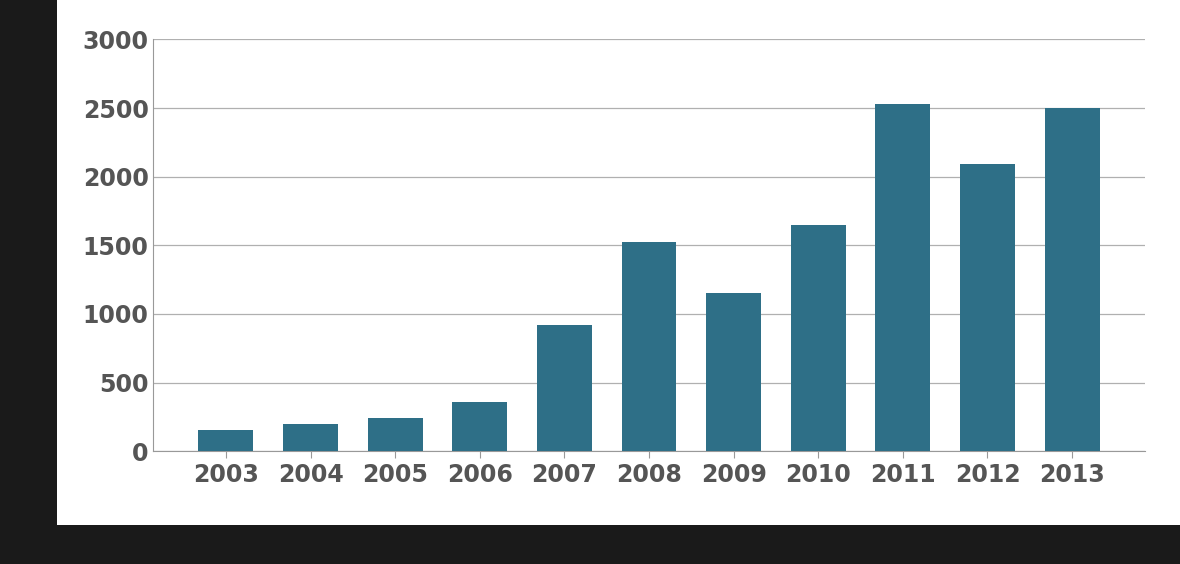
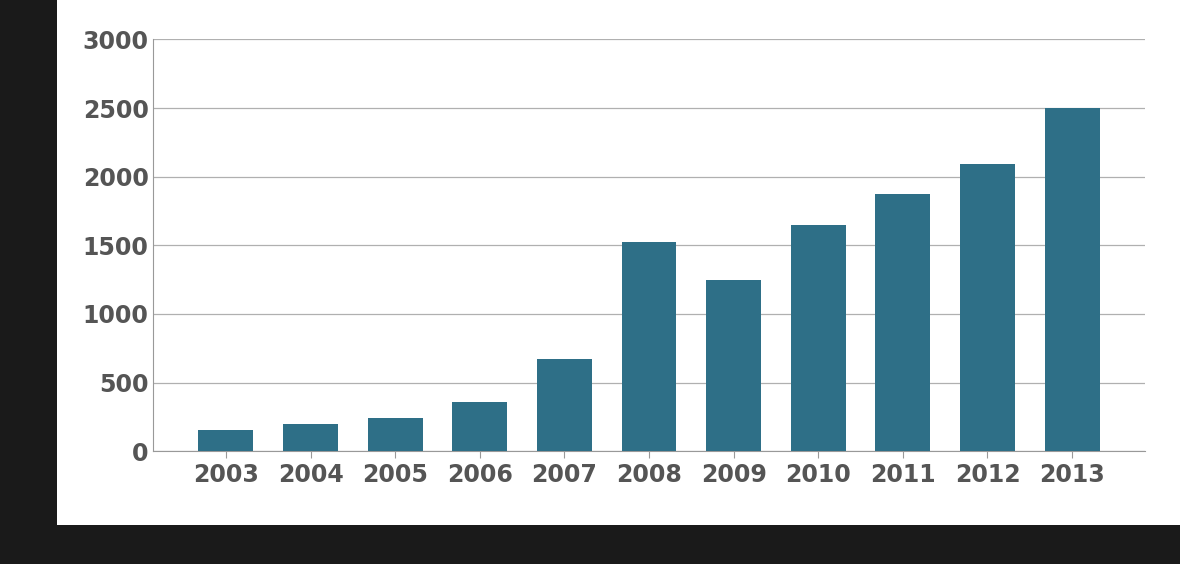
2007: 920 -> 670
2009: 1150 -> 1250
2011: 2530 -> 1880
